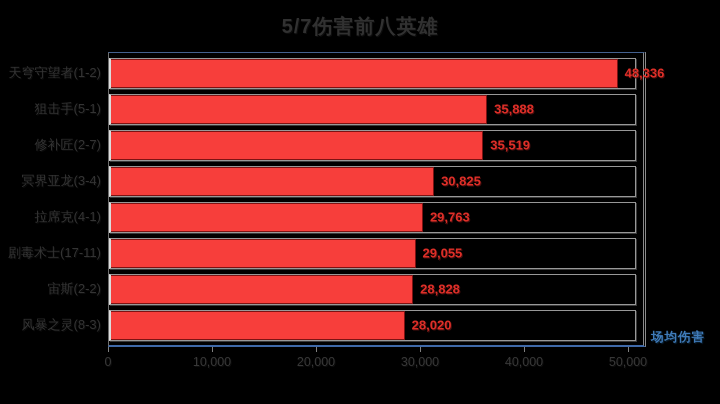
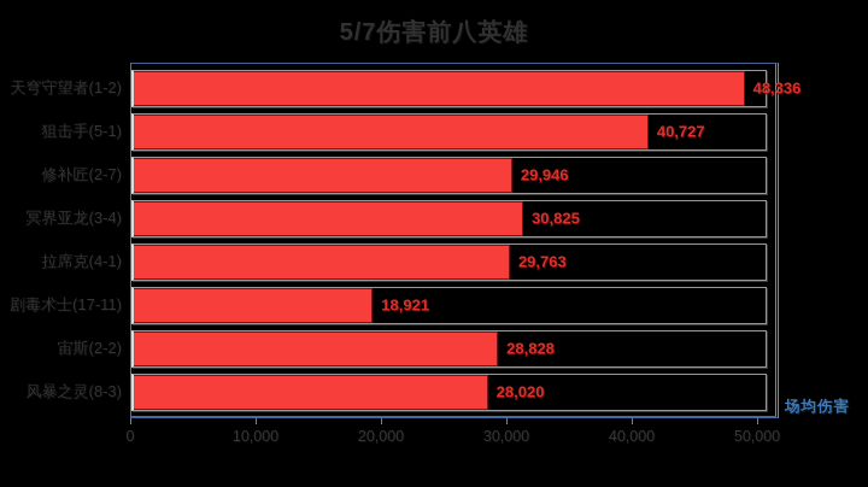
狙击手(5-1): 35,888 -> 40,727
修补匠(2-7): 35,519 -> 29,946
剧毒术士(17-11): 29,055 -> 18,921
